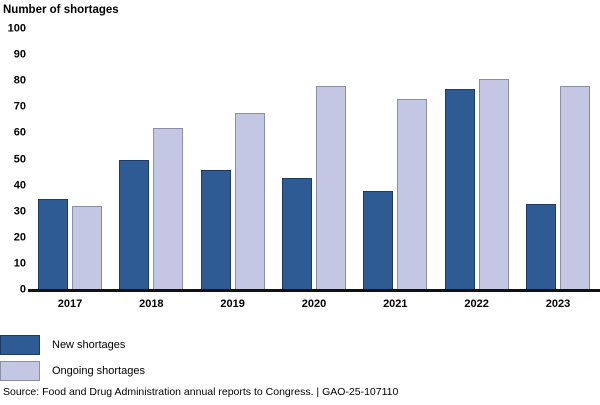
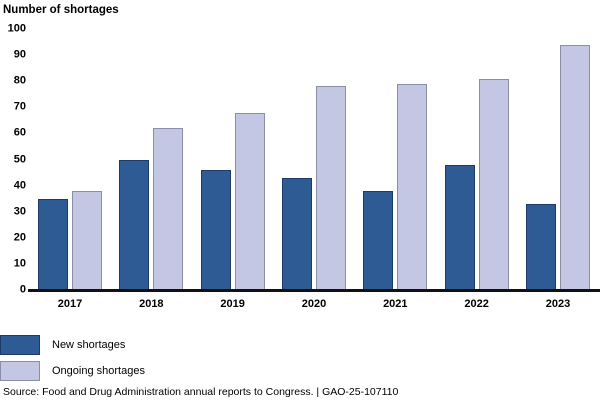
Ongoing shortages/2017: 32 -> 38
Ongoing shortages/2021: 73 -> 79
New shortages/2022: 77 -> 48
Ongoing shortages/2023: 78 -> 94
